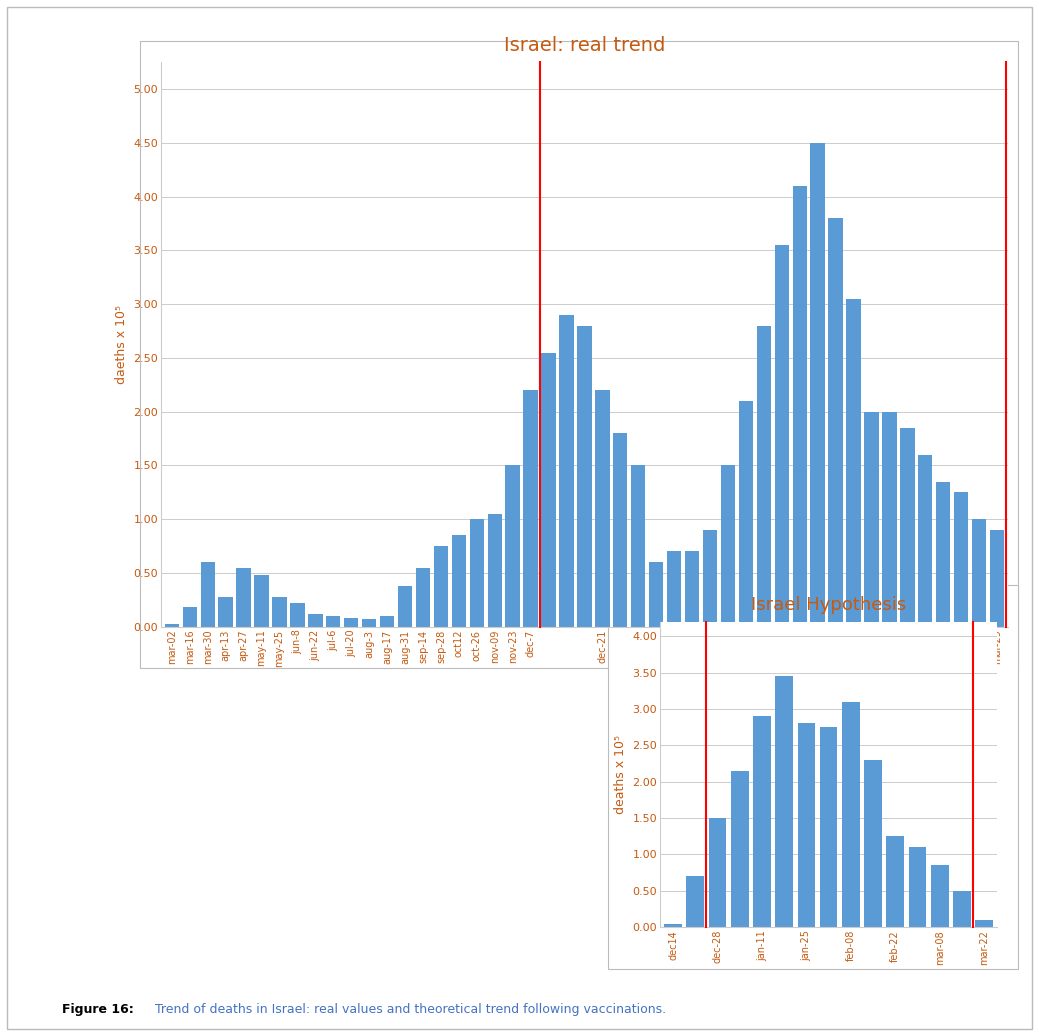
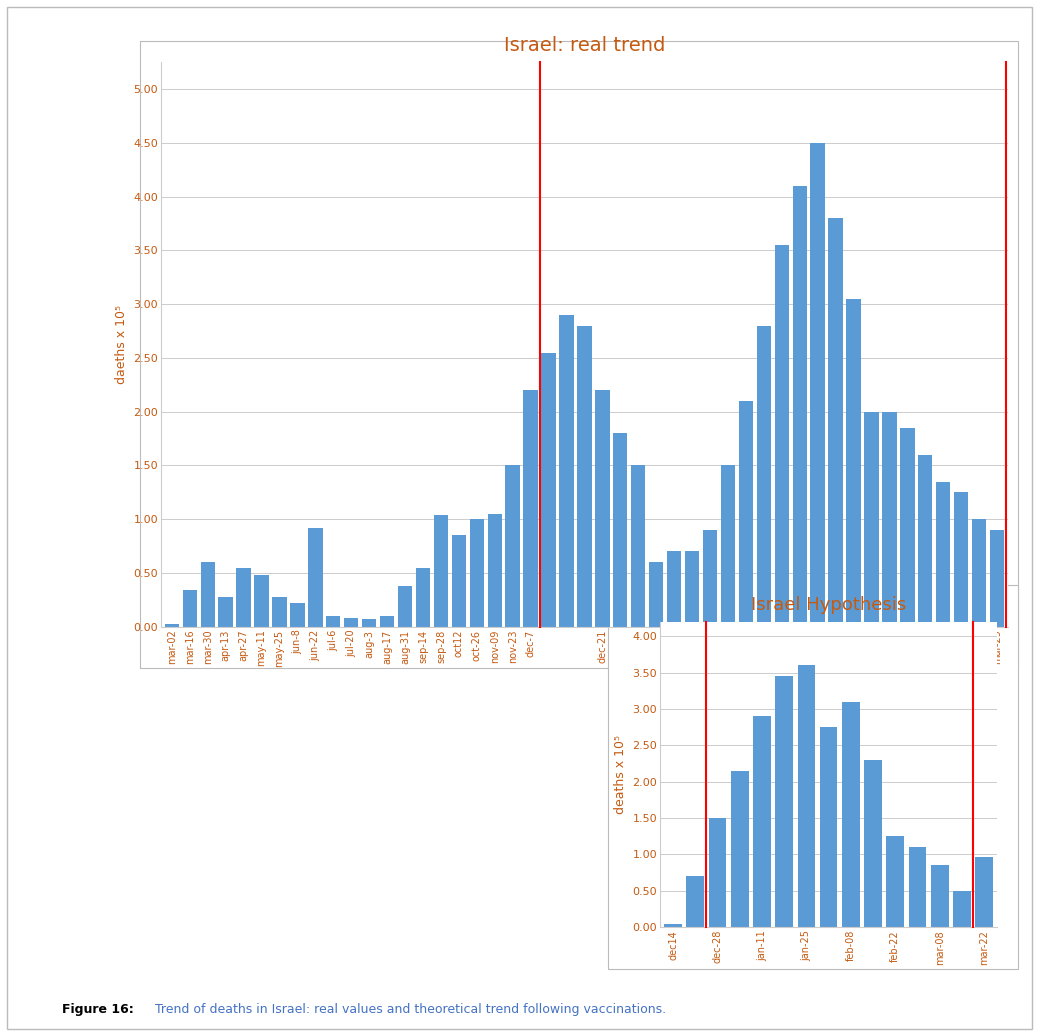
Israel: real trend/mar-16: 0.18 -> 0.34
Israel: real trend/jun-22: 0.12 -> 0.92
Israel: real trend/sep-28: 0.75 -> 1.04
Israel Hypothesis/jan-25: 2.80 -> 3.60
Israel Hypothesis/mar-22: 0.10 -> 0.96
